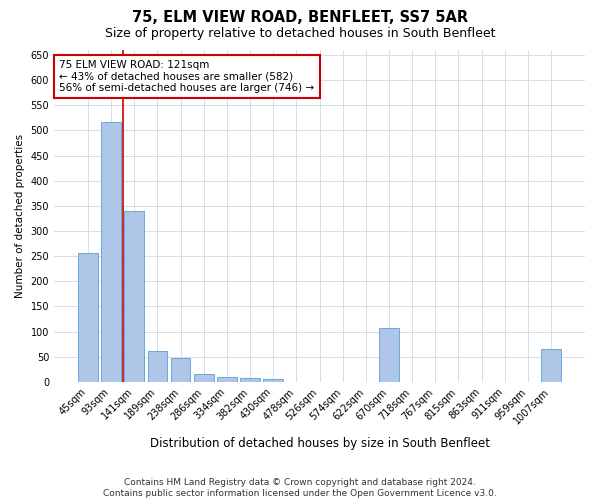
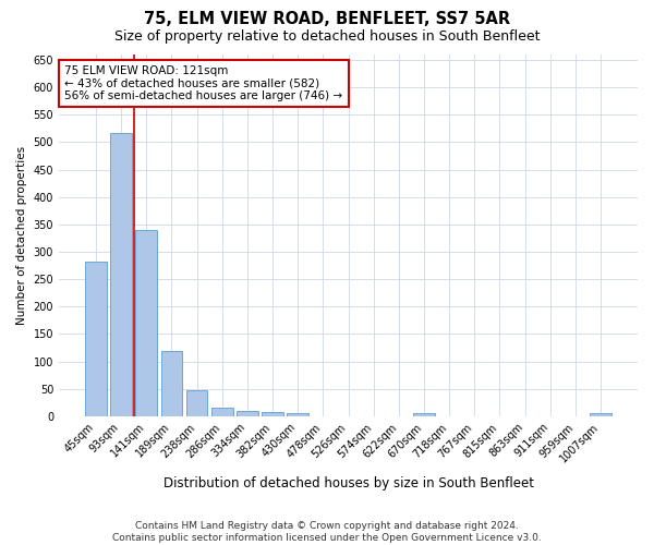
45sqm: 256 -> 283
189sqm: 62 -> 120
670sqm: 108 -> 5
1007sqm: 66 -> 5
